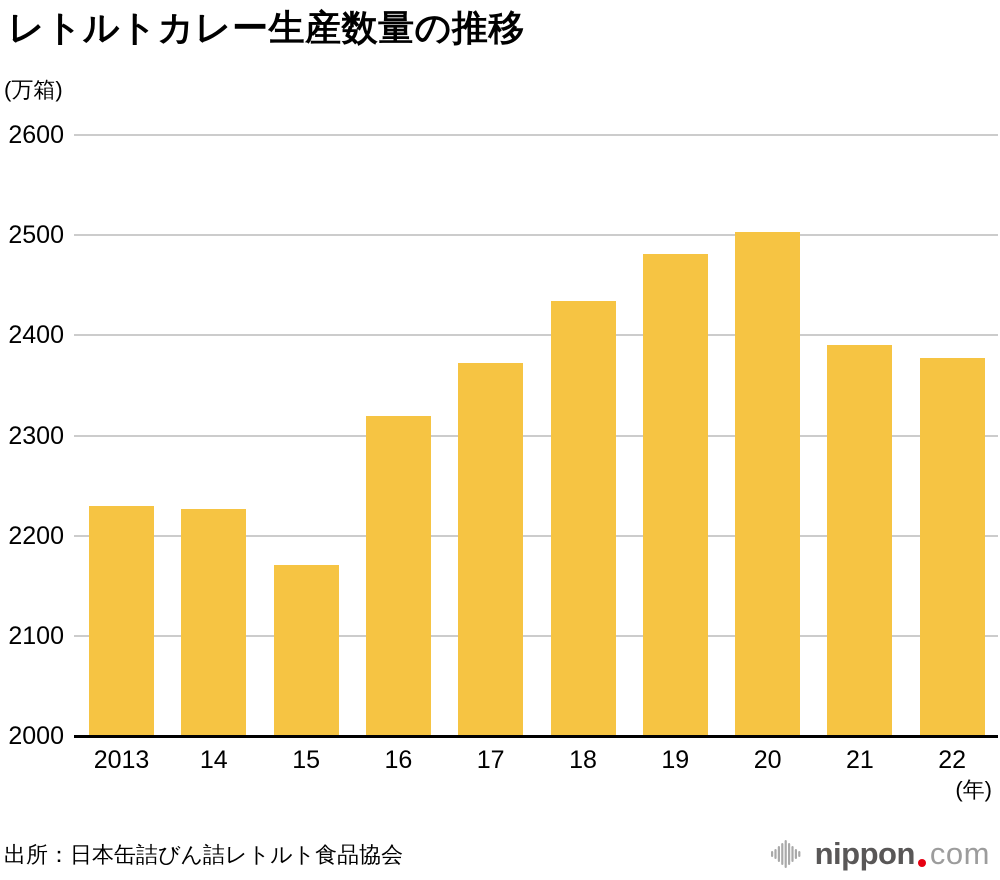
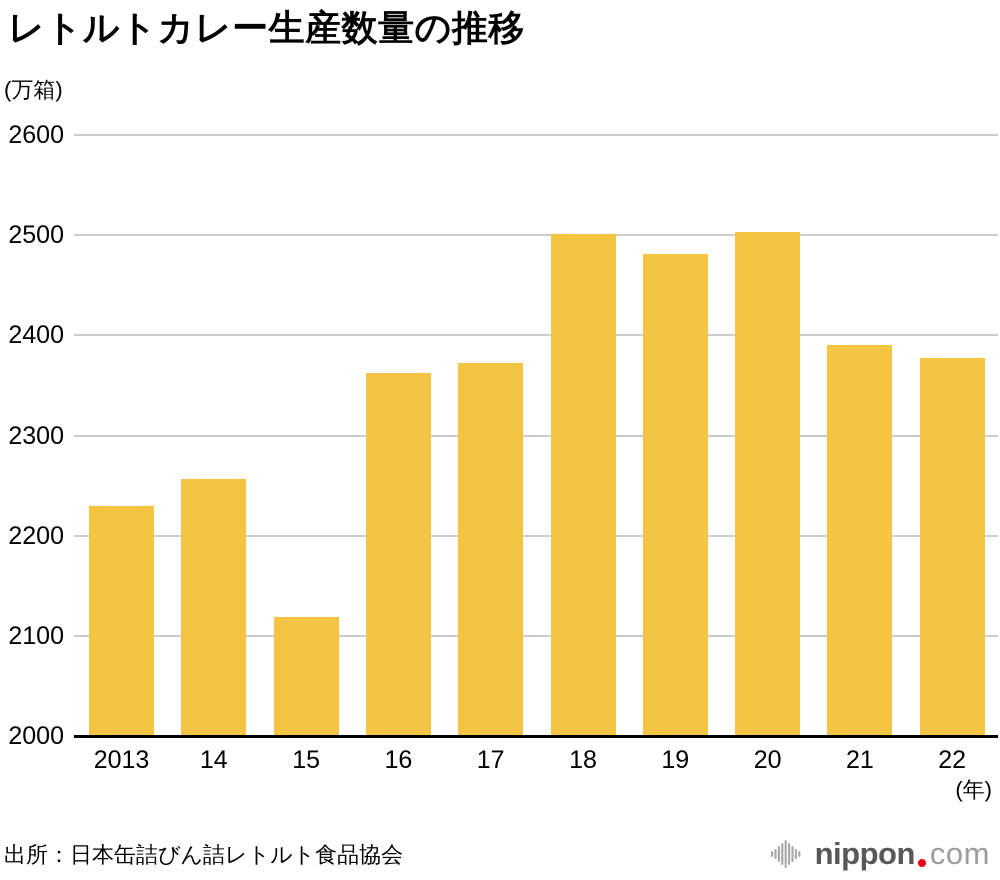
14: 2227 -> 2257
15: 2171 -> 2119
16: 2319 -> 2362
18: 2434 -> 2501
